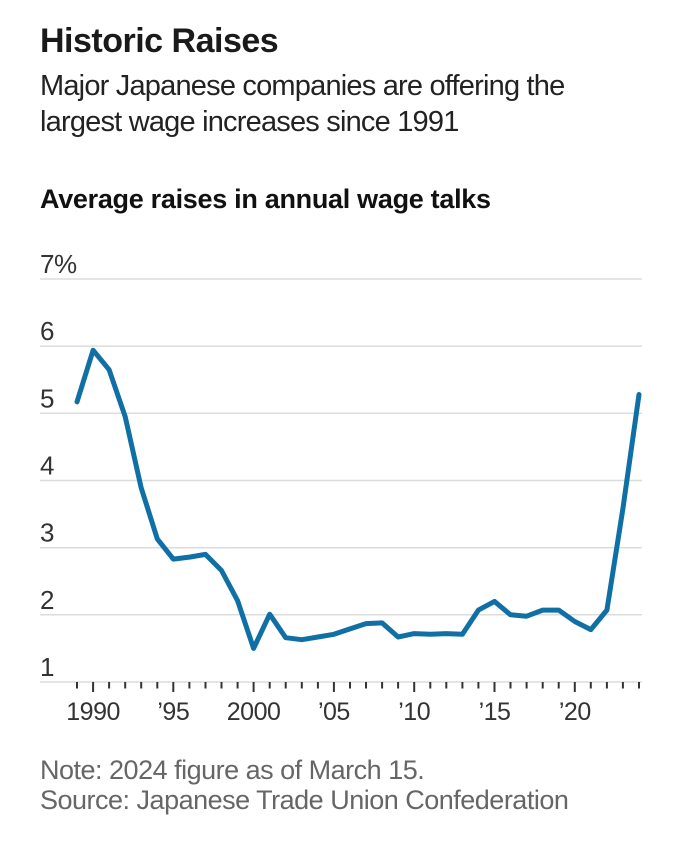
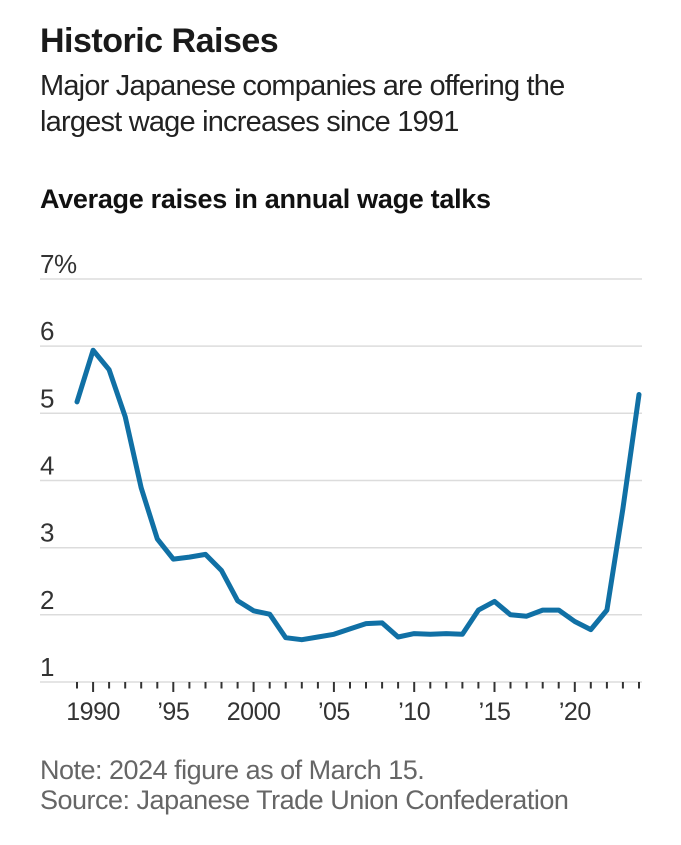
2000: 1.5% -> 2.1%
